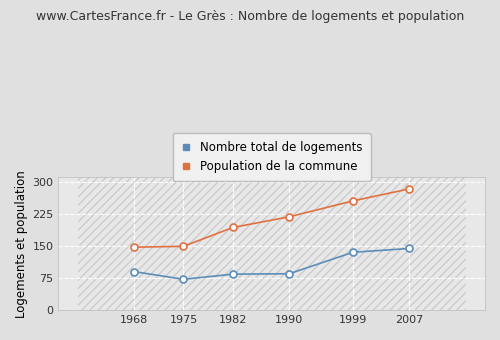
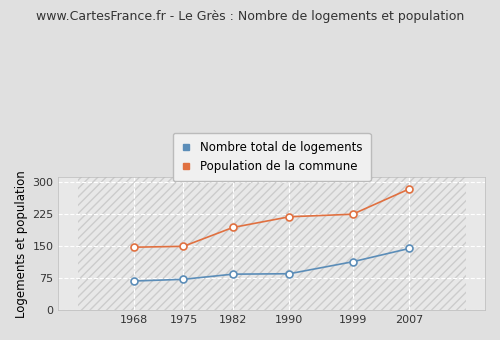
Nombre total de logements/1968: 90 -> 68
Nombre total de logements/1999: 135 -> 113
Population de la commune/1999: 255 -> 224
